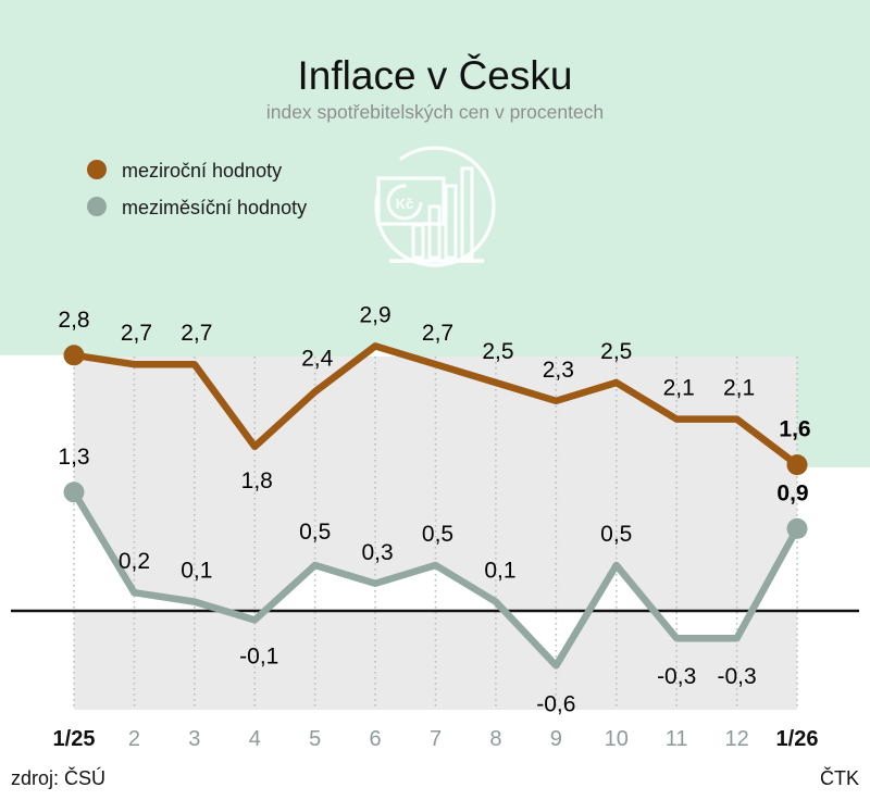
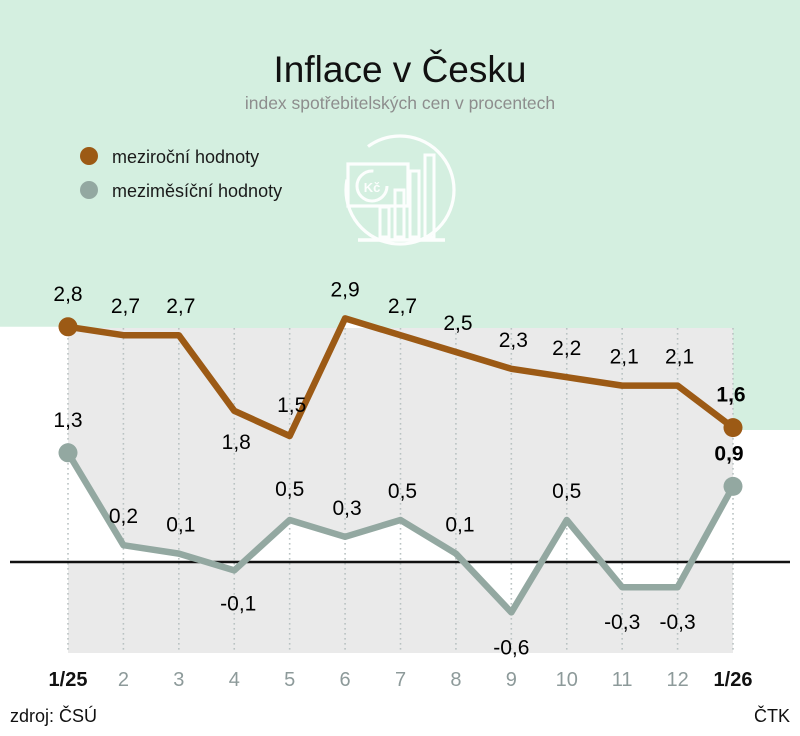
meziroční hodnoty/5: 2,4 -> 1,5
meziroční hodnoty/10: 2,5 -> 2,2
